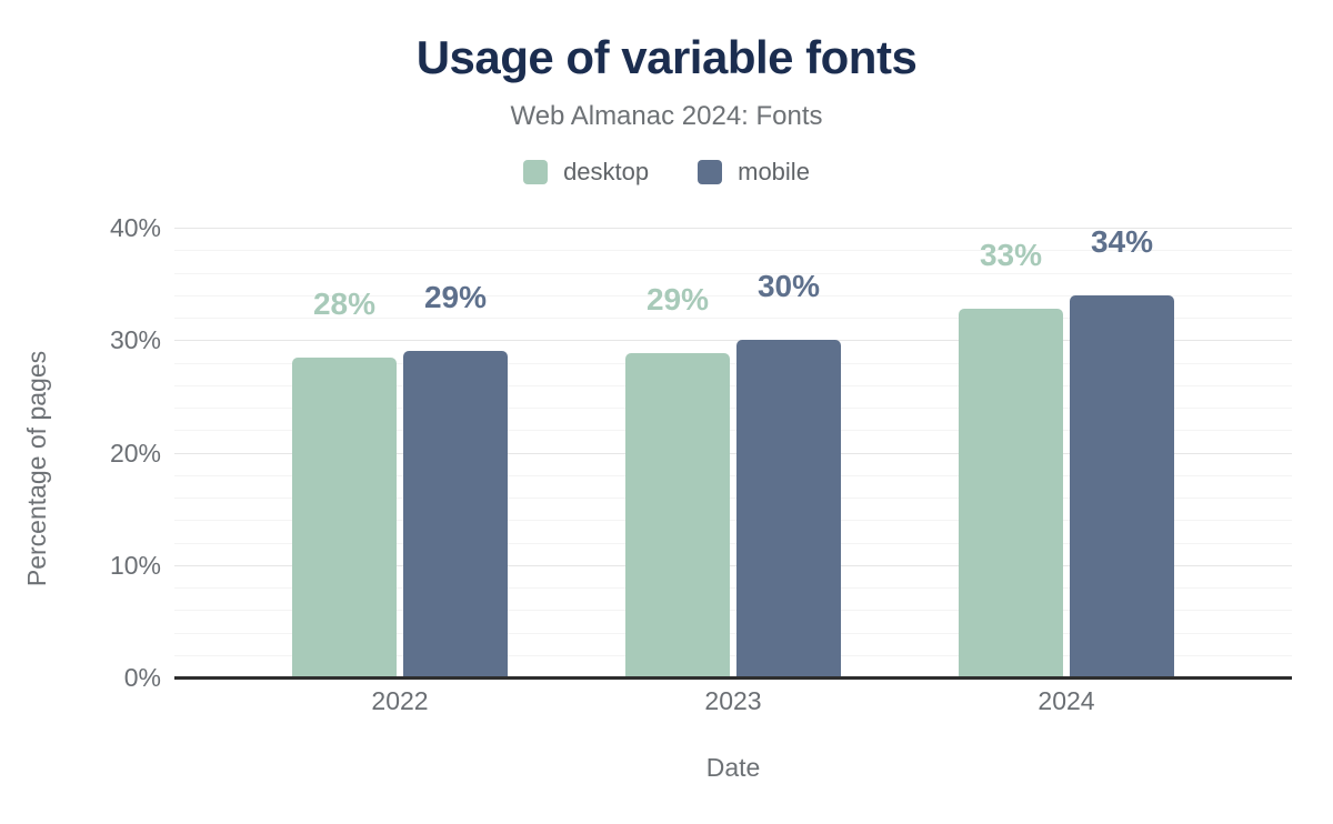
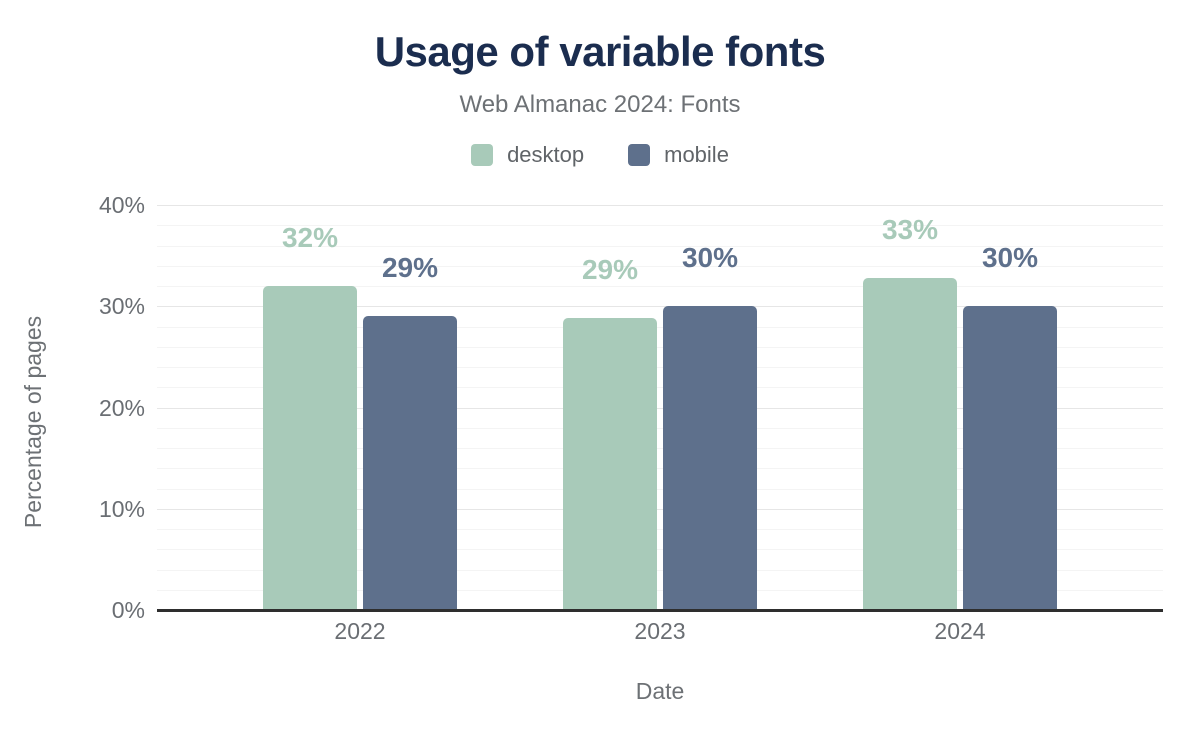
desktop/2022: 28% -> 32%
mobile/2024: 34% -> 30%
